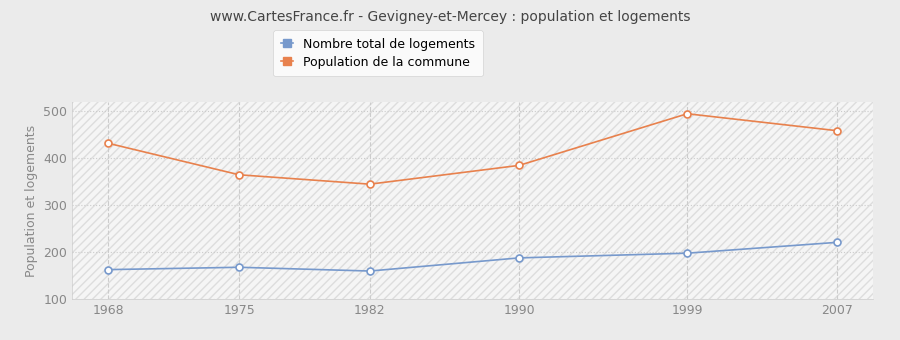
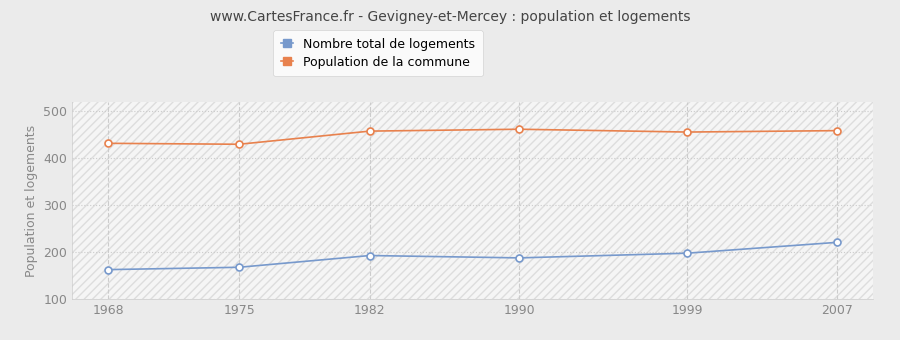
Population de la commune/1975: 365 -> 430
Nombre total de logements/1982: 160 -> 193
Population de la commune/1982: 345 -> 458
Population de la commune/1990: 385 -> 462
Population de la commune/1999: 495 -> 456
